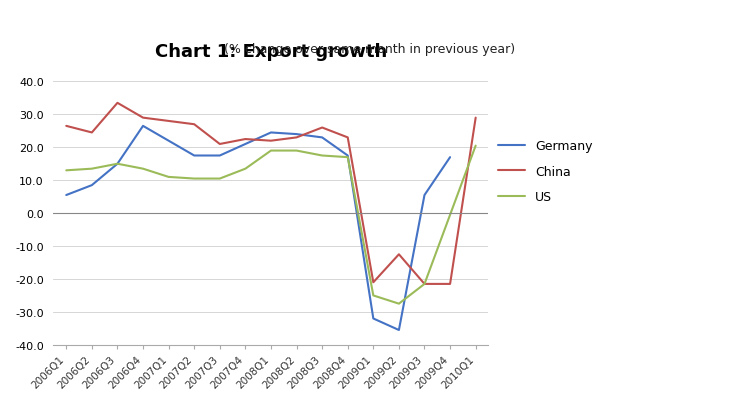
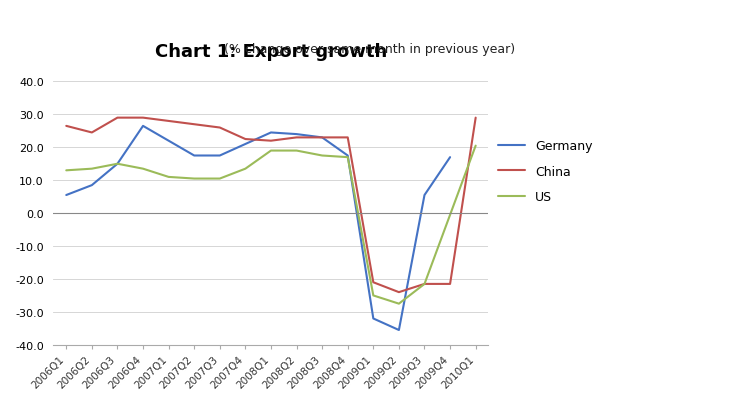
China/2006Q3: 33.5 -> 29.0
China/2007Q3: 21.0 -> 26.0
China/2008Q3: 26.0 -> 23.0
China/2009Q2: -12.5 -> -24.0
